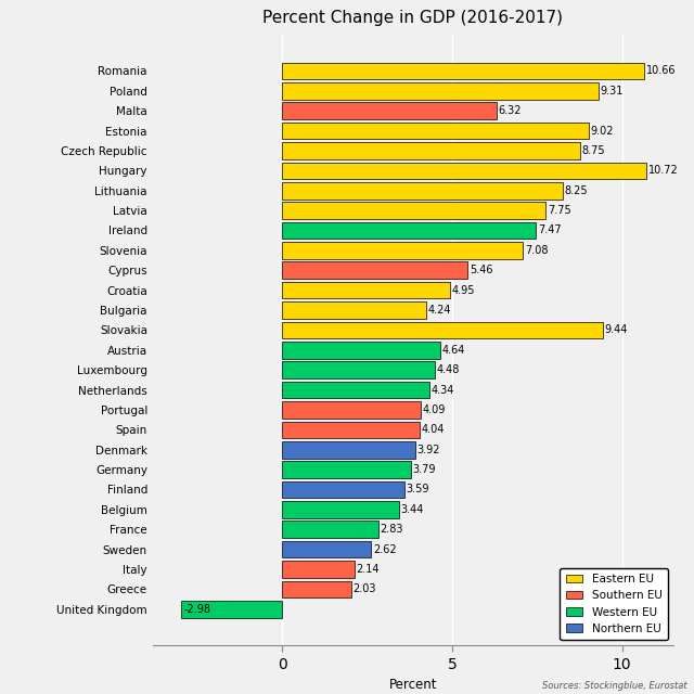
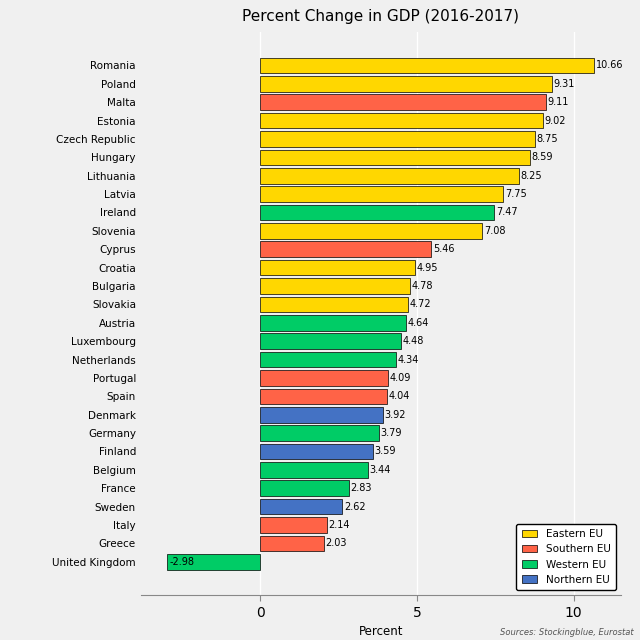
Malta: 6.32 -> 9.11
Hungary: 10.72 -> 8.59
Bulgaria: 4.24 -> 4.78
Slovakia: 9.44 -> 4.72
